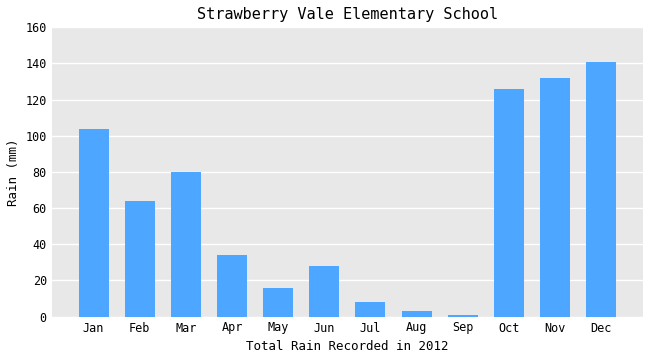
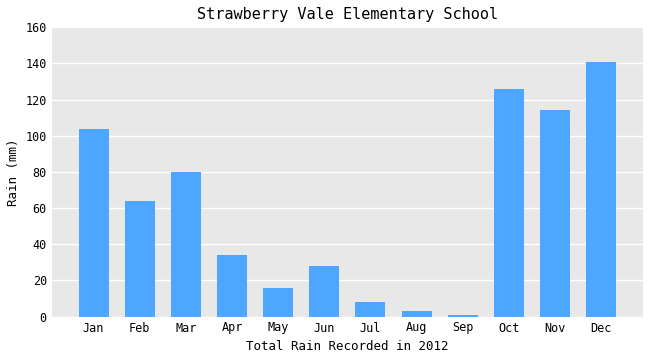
Nov: 132 -> 114
